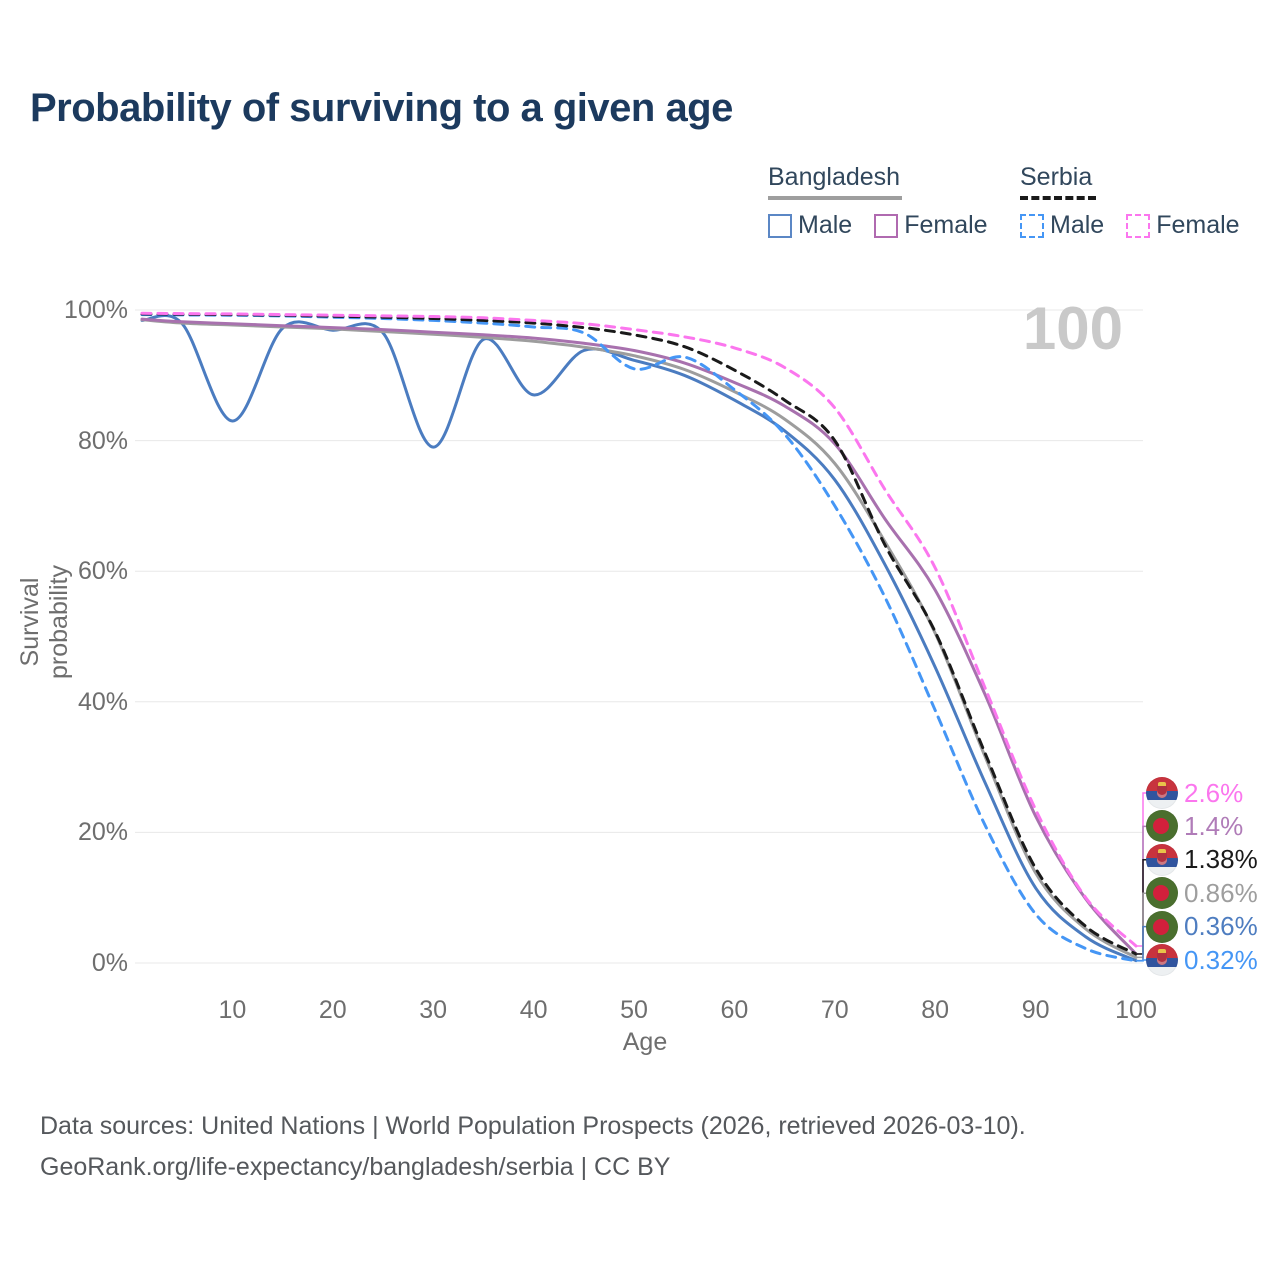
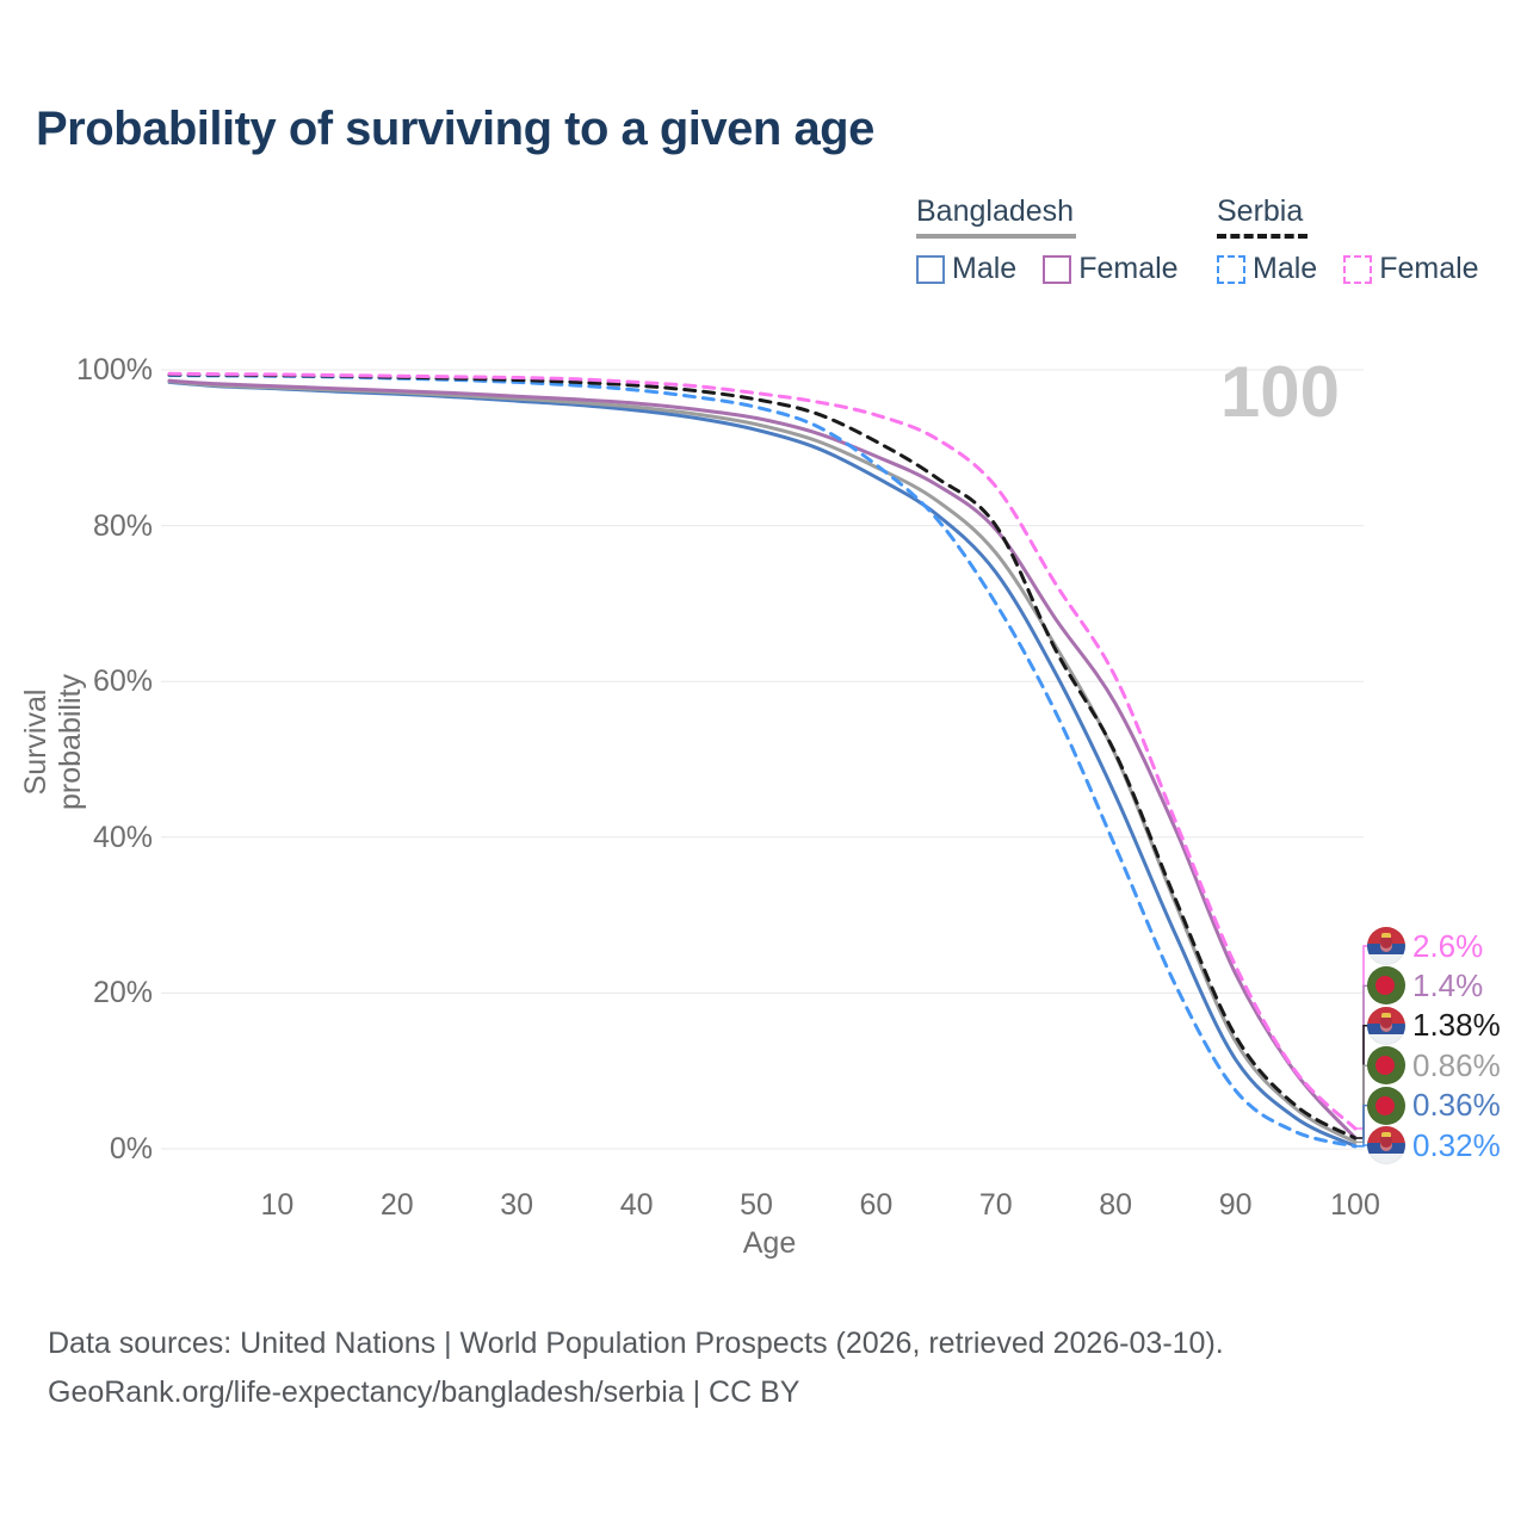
Bangladesh Male/10: 83% -> 98%
Bangladesh Male/30: 79% -> 96%
Bangladesh Male/40: 87% -> 95%
Serbia Male/50: 91% -> 95%
